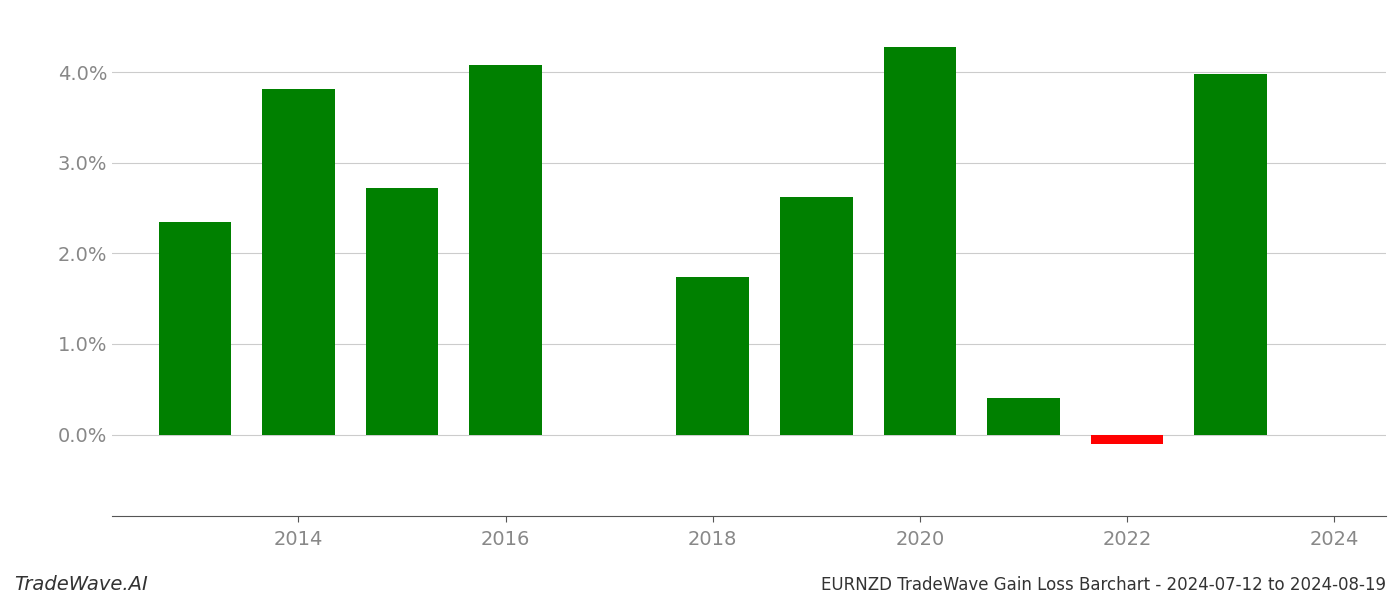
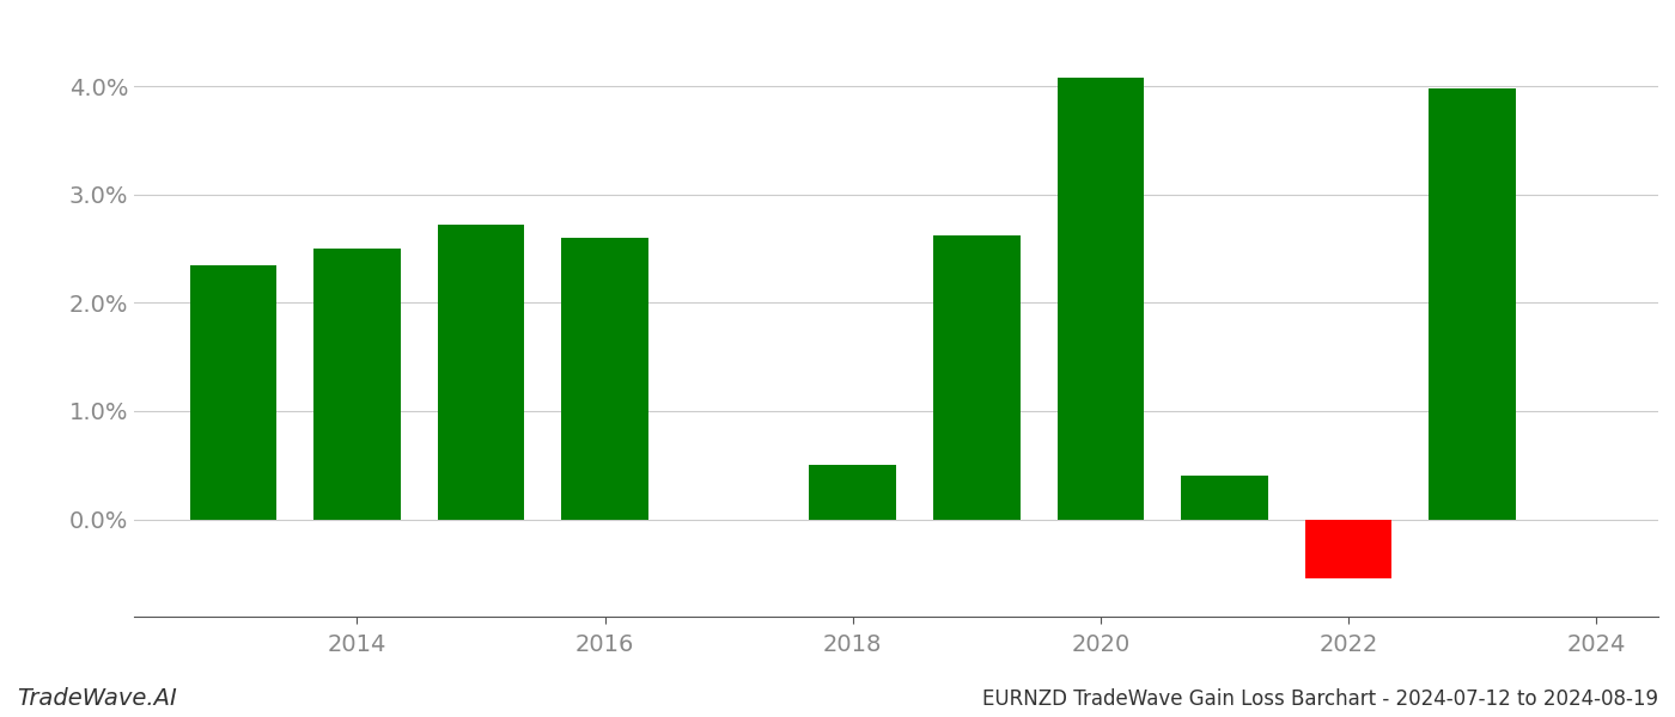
2014: 3.82% -> 2.50%
2016: 4.08% -> 2.60%
2018: 1.74% -> 0.50%
2020: 4.28% -> 4.08%
2022: -0.10% -> -0.55%
